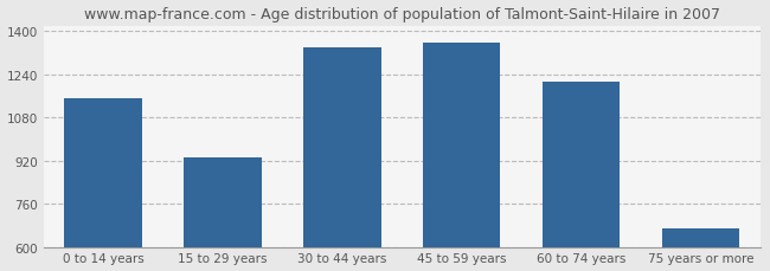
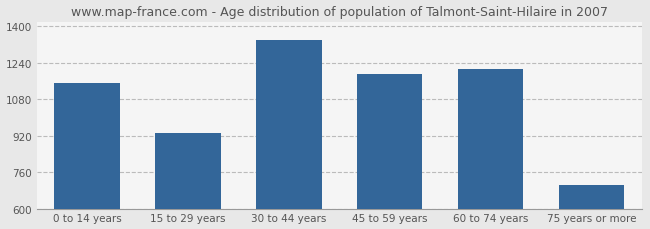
45 to 59 years: 1355 -> 1190
75 years or more: 670 -> 705
